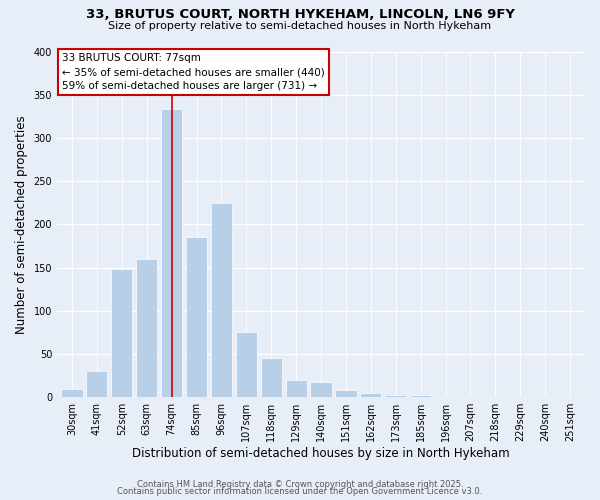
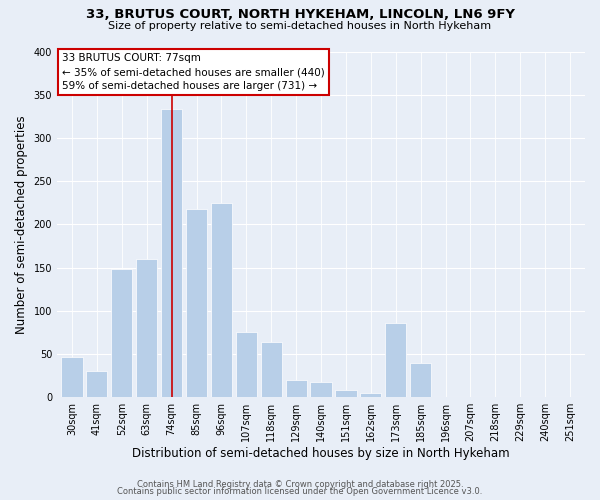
30sqm: 10 -> 46
85sqm: 185 -> 218
118sqm: 45 -> 64
173sqm: 3 -> 86
185sqm: 2 -> 40
